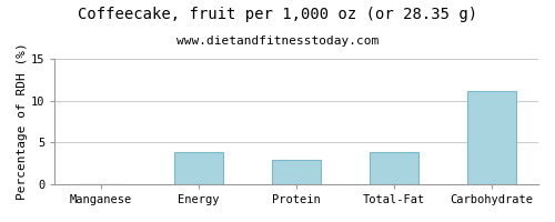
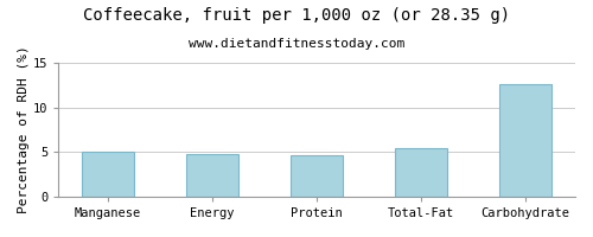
Manganese: 0.1 -> 5.0
Energy: 3.9 -> 4.8
Protein: 2.9 -> 4.6
Total-Fat: 3.9 -> 5.4
Carbohydrate: 11.2 -> 12.6
